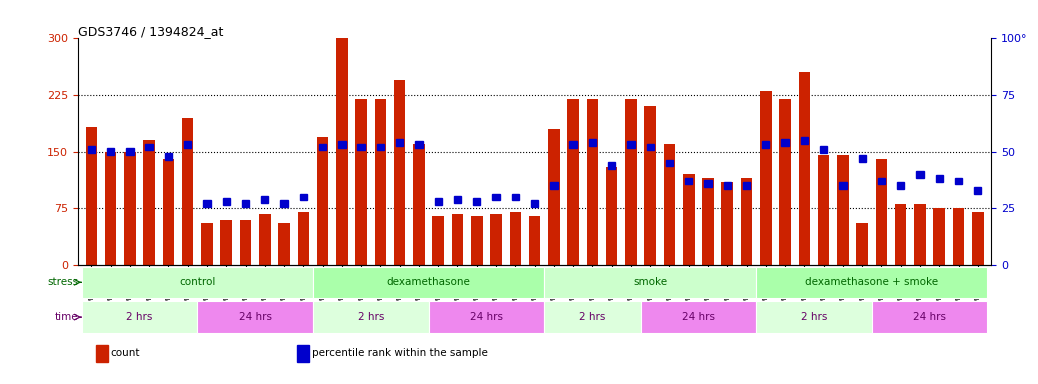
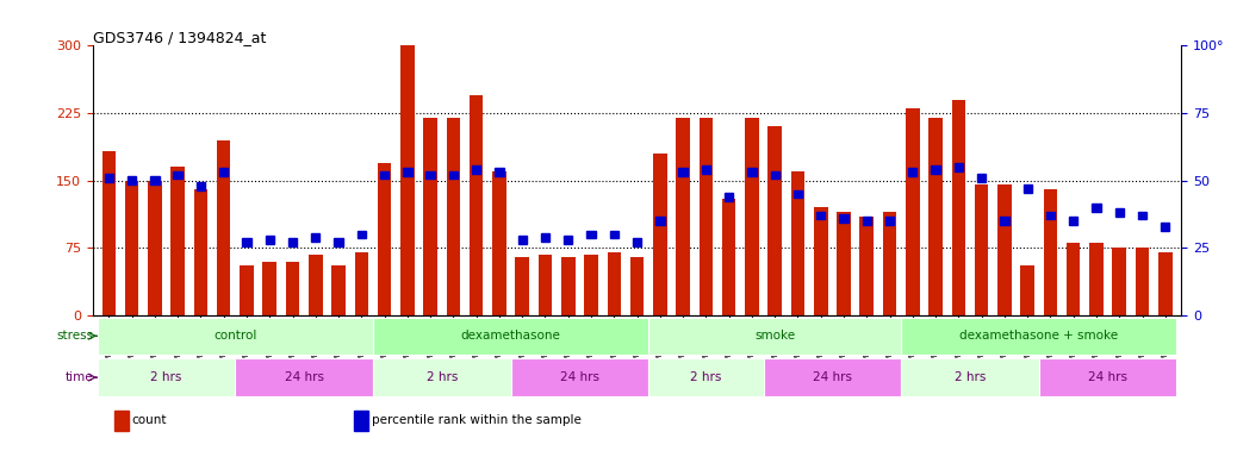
GSM389550: 255 -> 240
